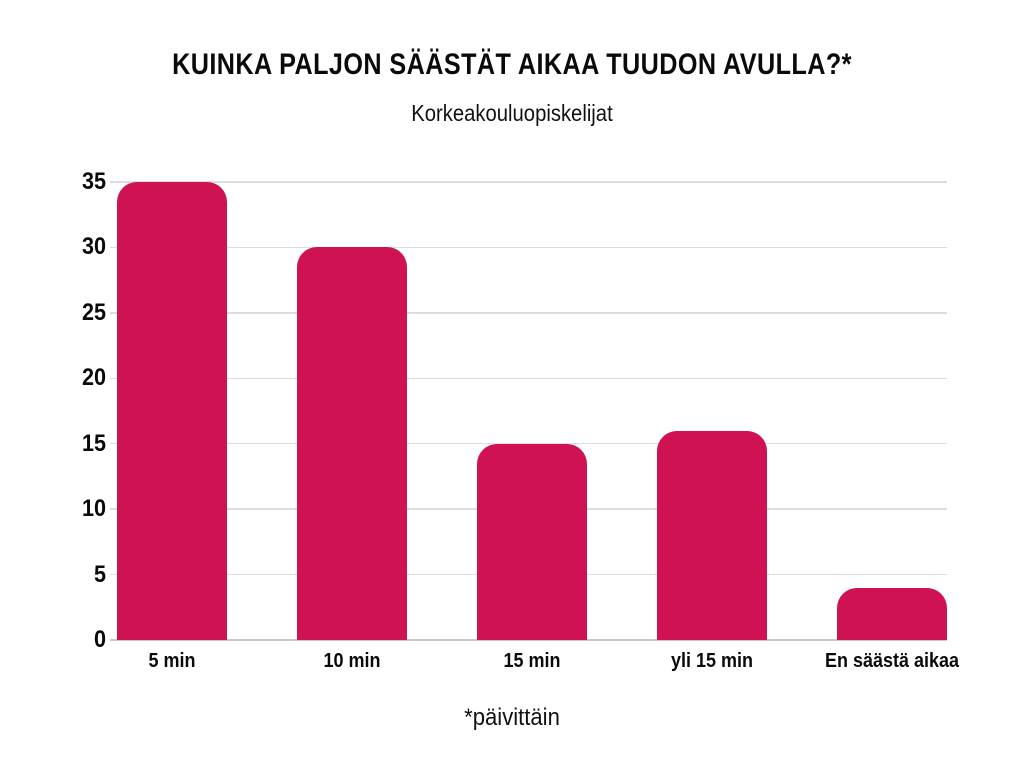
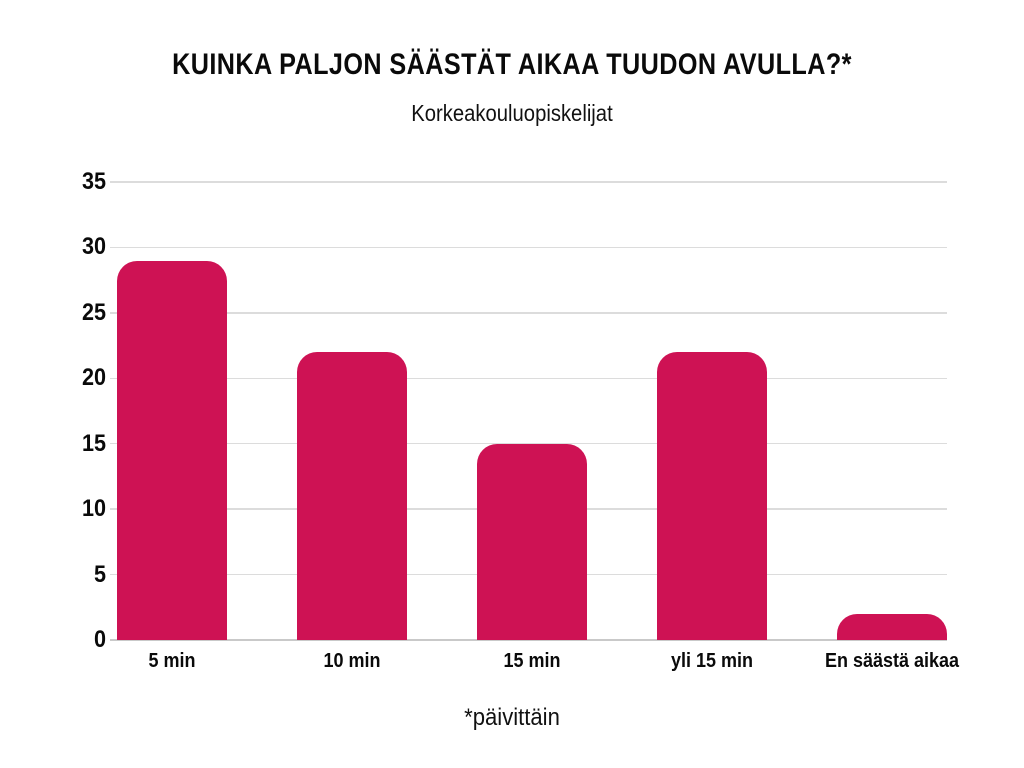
5 min: 35 -> 29
10 min: 30 -> 22
yli 15 min: 16 -> 22
En säästä aikaa: 4 -> 2
